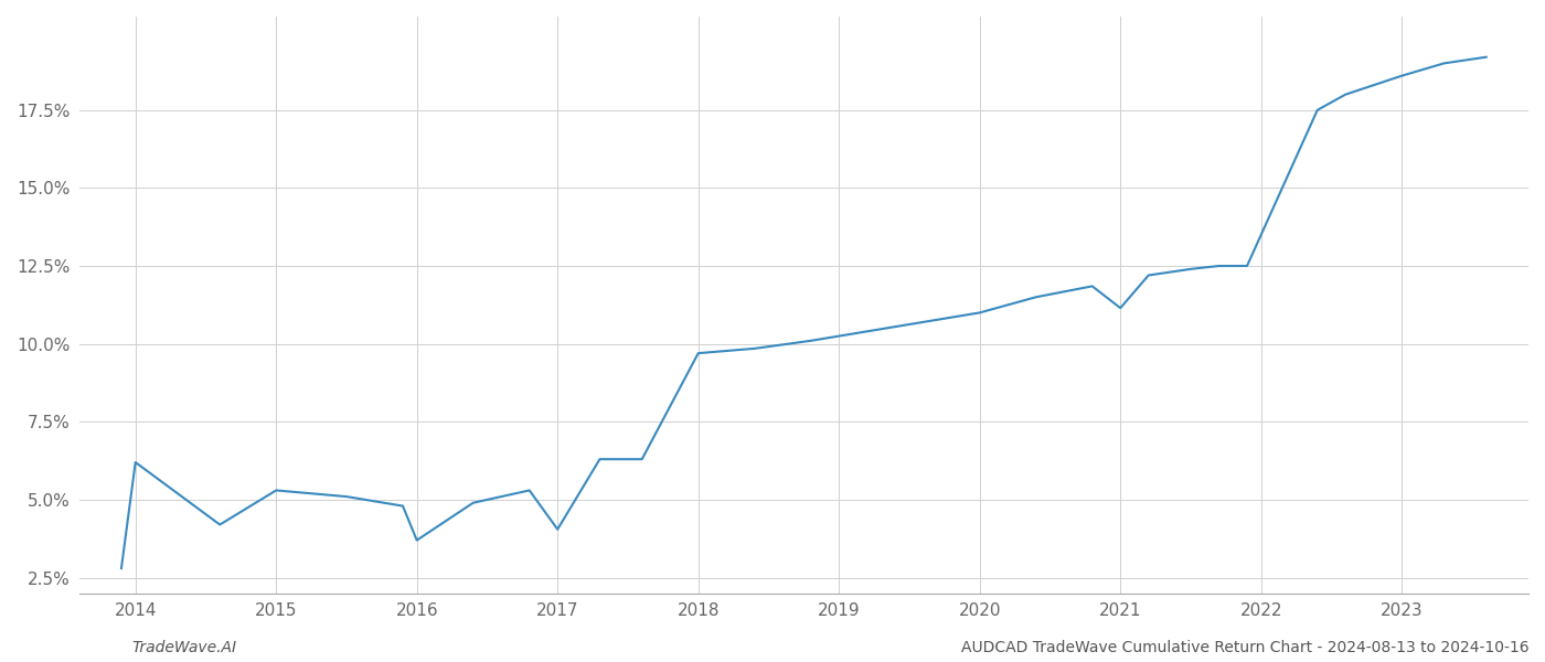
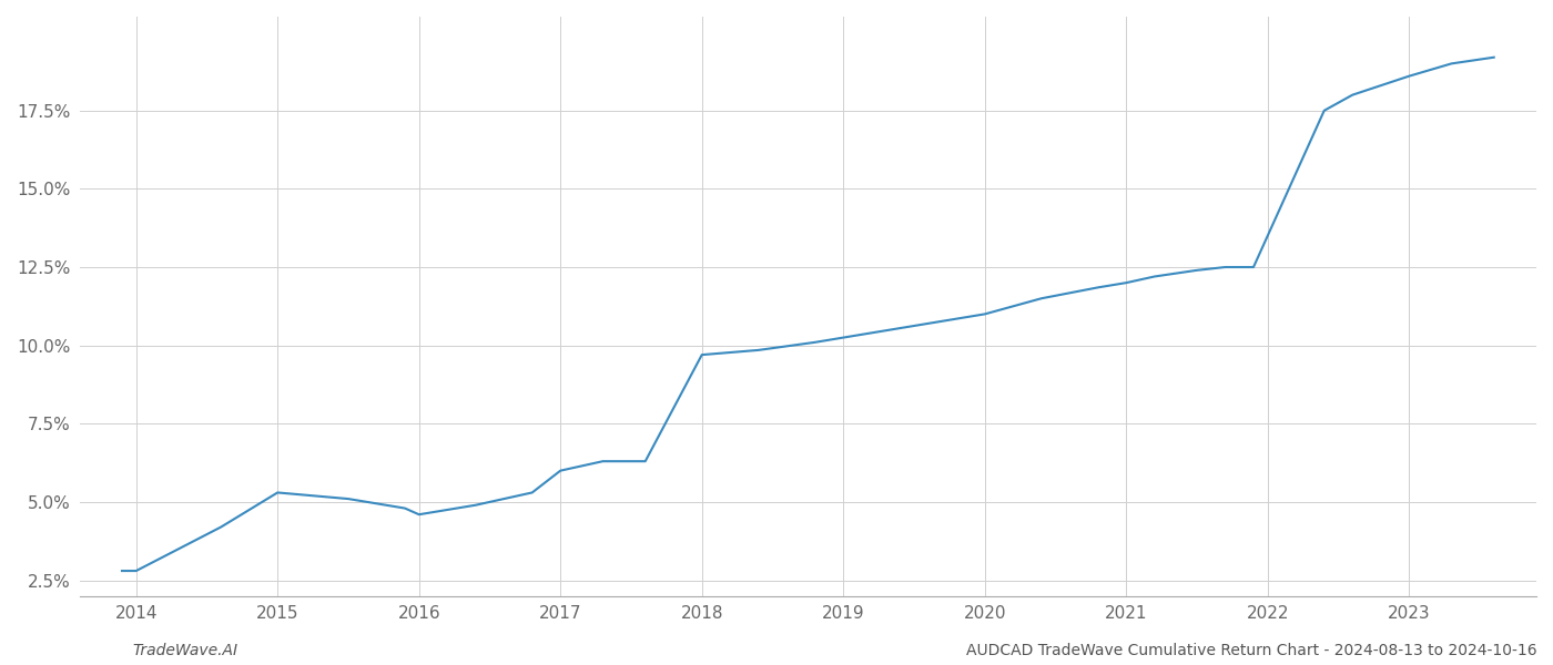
2014: 6.20% -> 2.80%
2016: 3.70% -> 4.60%
2017: 4.05% -> 6.00%
2021: 11.15% -> 12.00%
